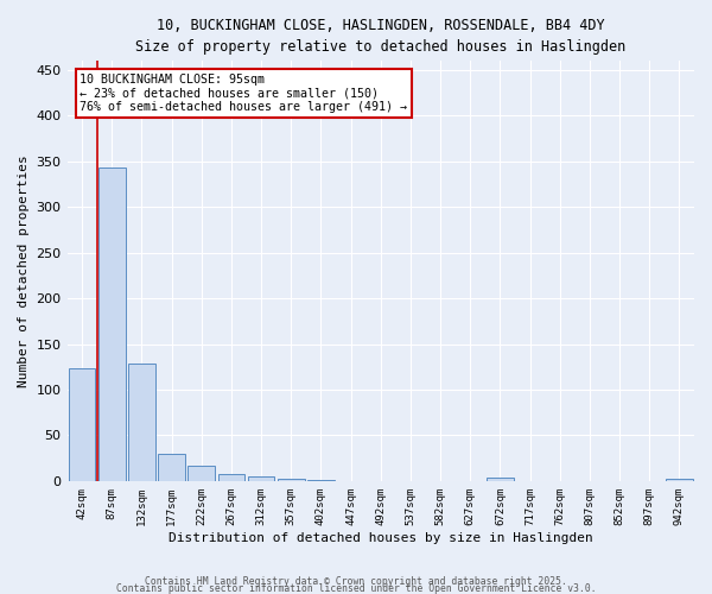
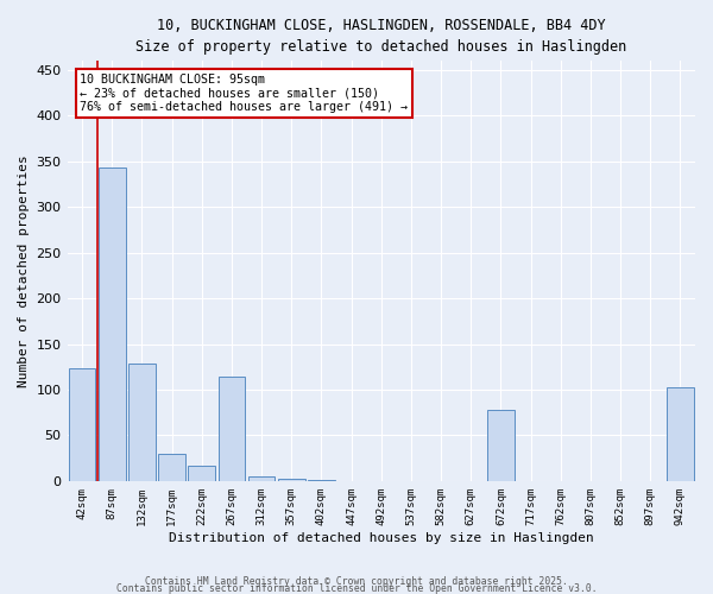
267sqm: 8 -> 114
672sqm: 4 -> 78
942sqm: 3 -> 102
